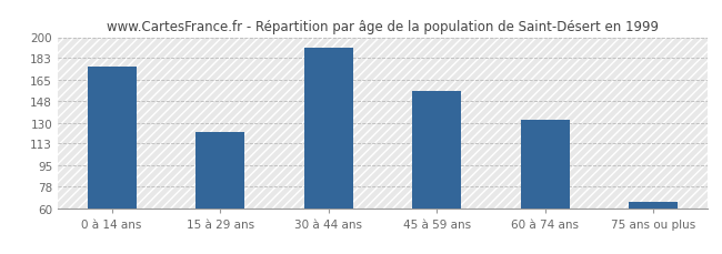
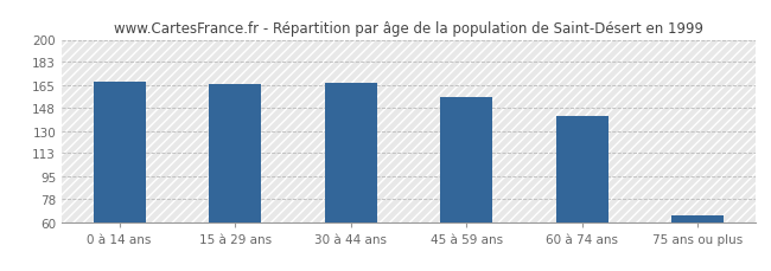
0 à 14 ans: 176 -> 168
15 à 29 ans: 122 -> 166
30 à 44 ans: 191 -> 167
60 à 74 ans: 132 -> 141
